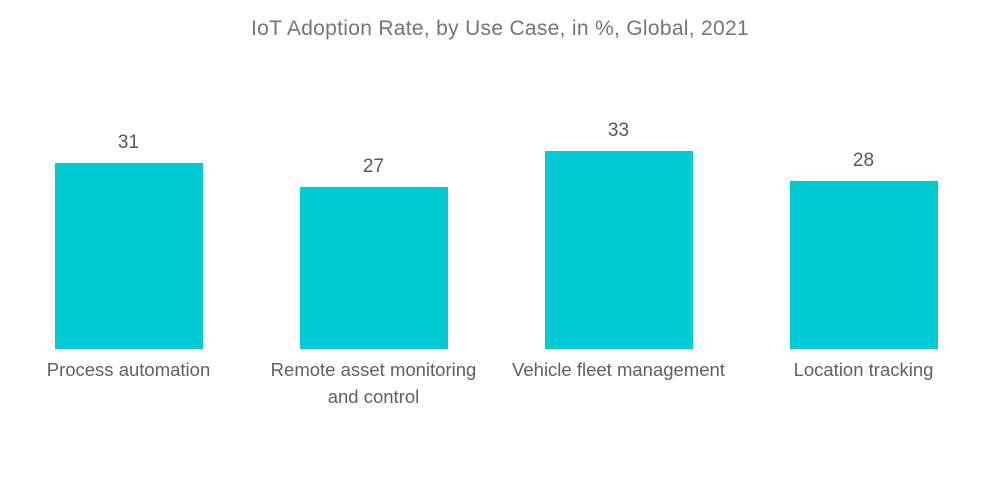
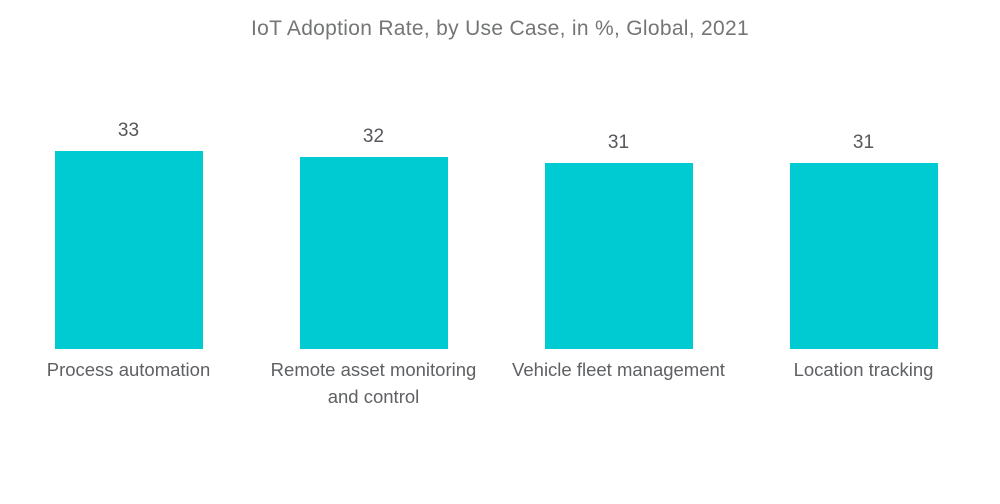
Process automation: 31 -> 33
Remote asset monitoring and control: 27 -> 32
Vehicle fleet management: 33 -> 31
Location tracking: 28 -> 31
